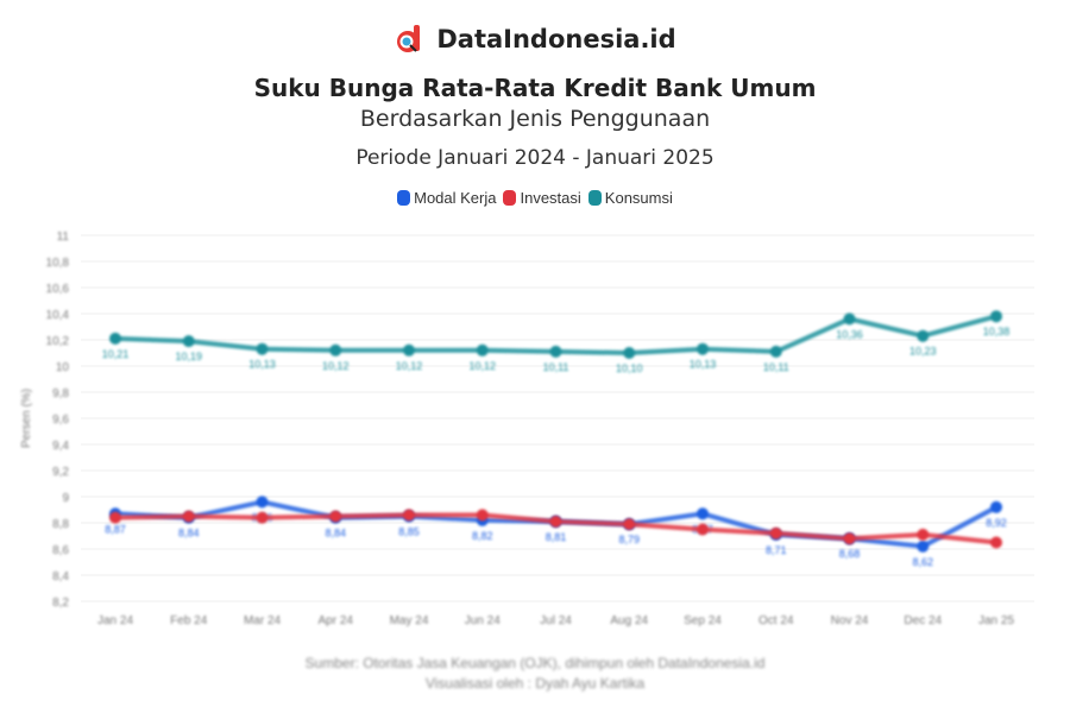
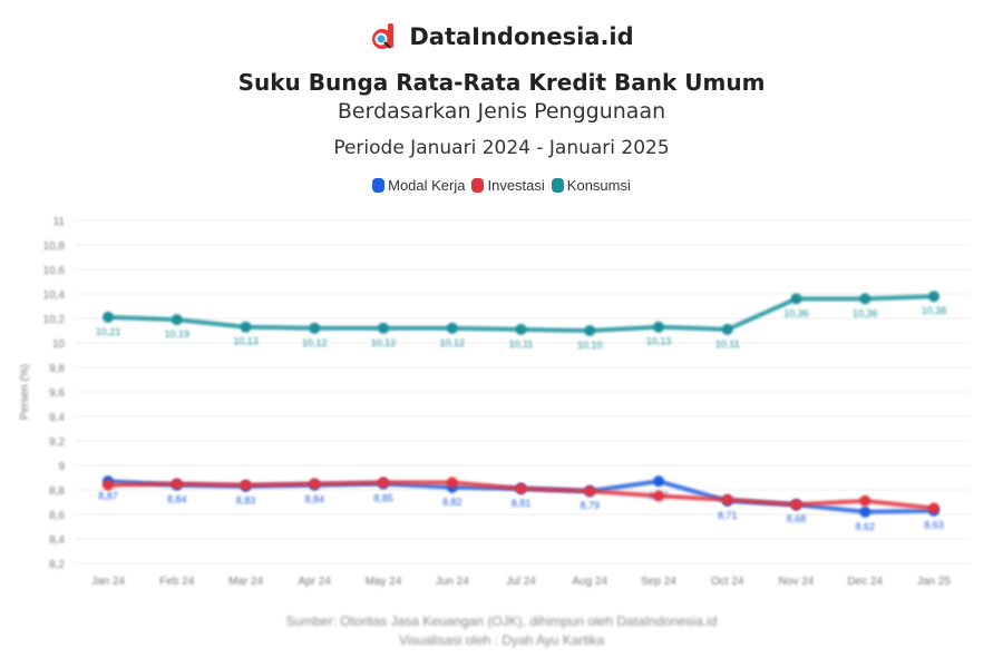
Modal Kerja/Mar 24: 8,96 -> 8,83
Konsumsi/Dec 24: 10,23 -> 10,36
Modal Kerja/Jan 25: 8,92 -> 8,63
